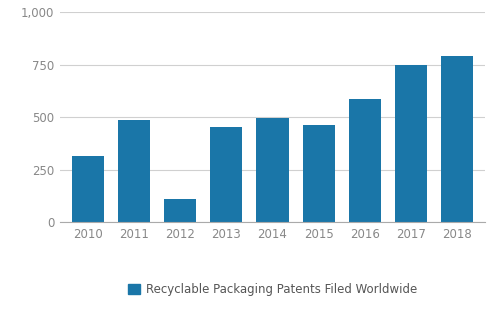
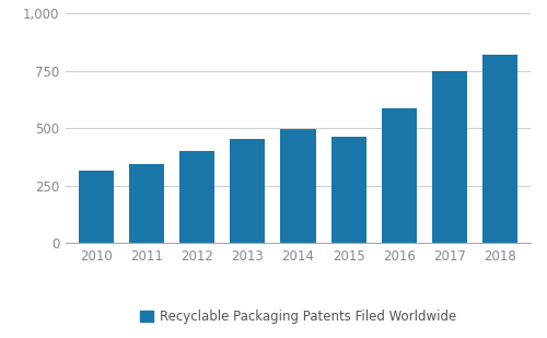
2011: 490 -> 345
2012: 110 -> 400
2018: 790 -> 820
